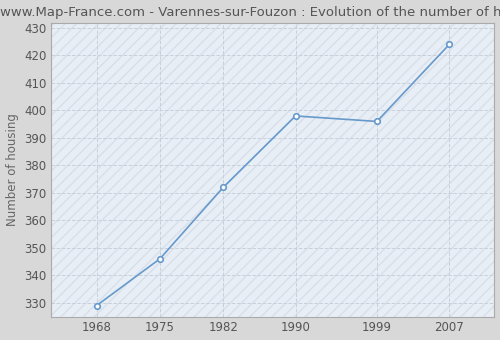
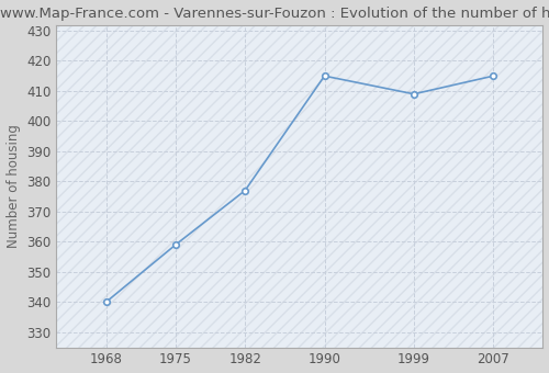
1968: 329 -> 340
1975: 346 -> 359
1982: 372 -> 377
1990: 398 -> 415
1999: 396 -> 409
2007: 424 -> 415
